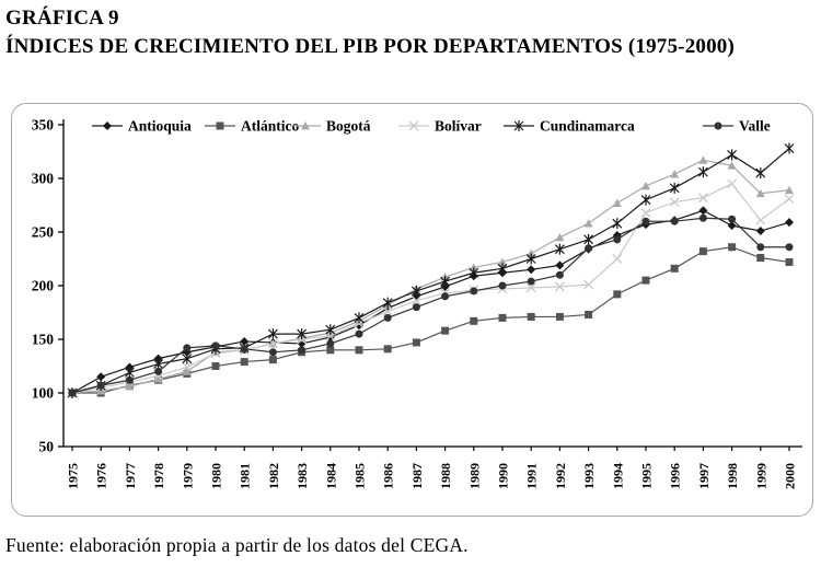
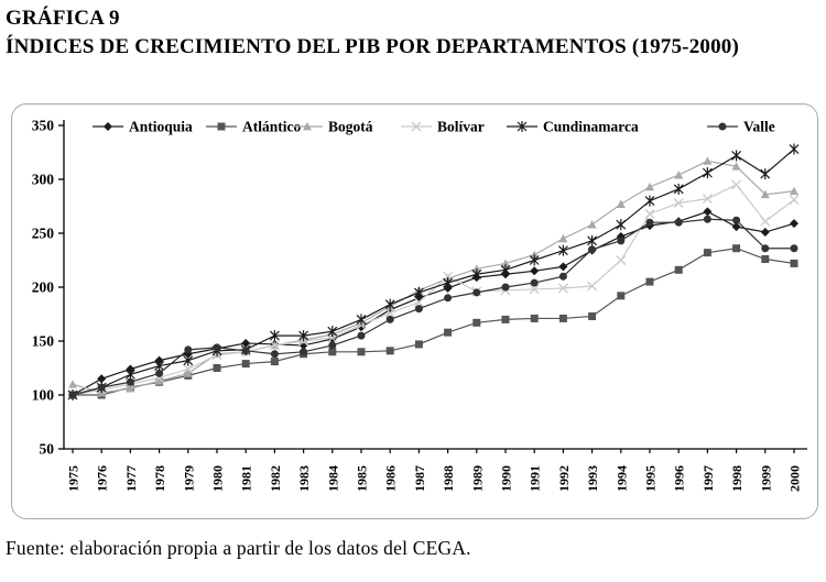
Bogotá/1975: 100 -> 110
Bolívar/1988: 190 -> 210
